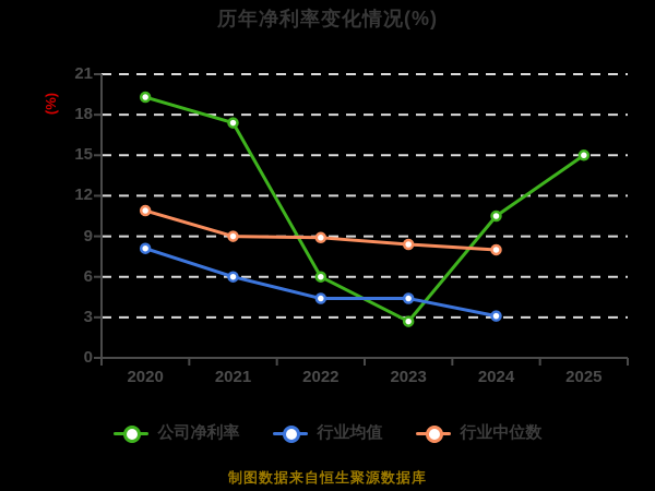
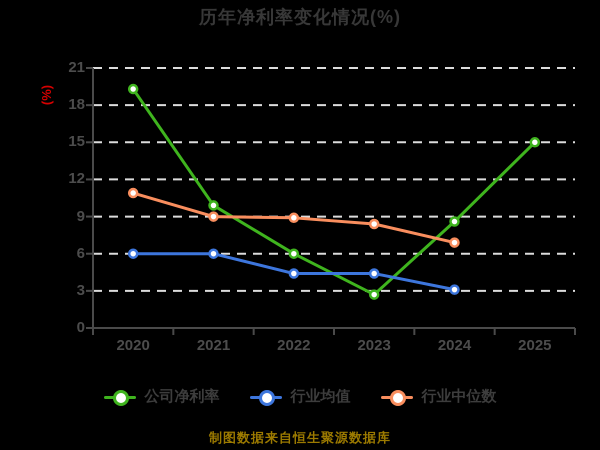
行业均值/2020: 8.1 -> 6.0
公司净利率/2021: 17.4 -> 9.9
公司净利率/2024: 10.5 -> 8.6
行业中位数/2024: 8.0 -> 6.9
